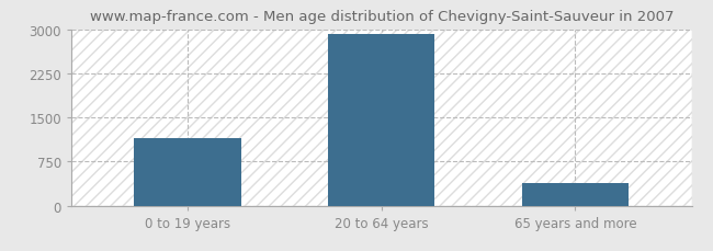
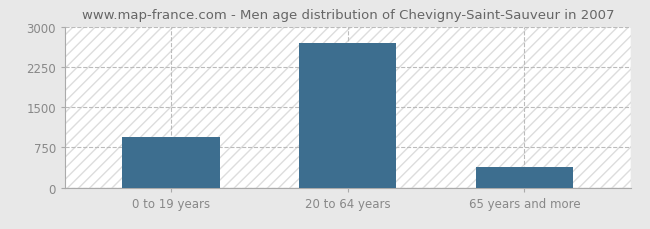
0 to 19 years: 1150 -> 940
20 to 64 years: 2920 -> 2700
